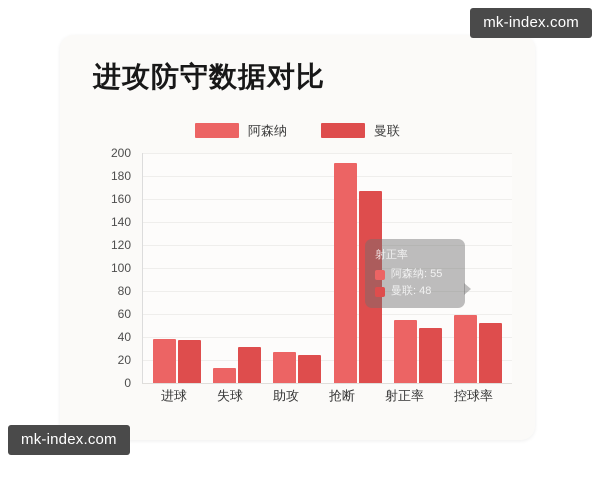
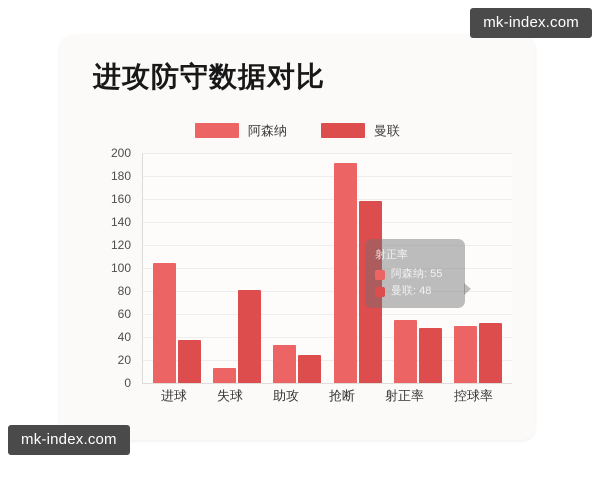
阿森纳/进球: 38 -> 104
曼联/失球: 31 -> 81
阿森纳/助攻: 27 -> 33
曼联/抢断: 167 -> 158
阿森纳/控球率: 59 -> 50
